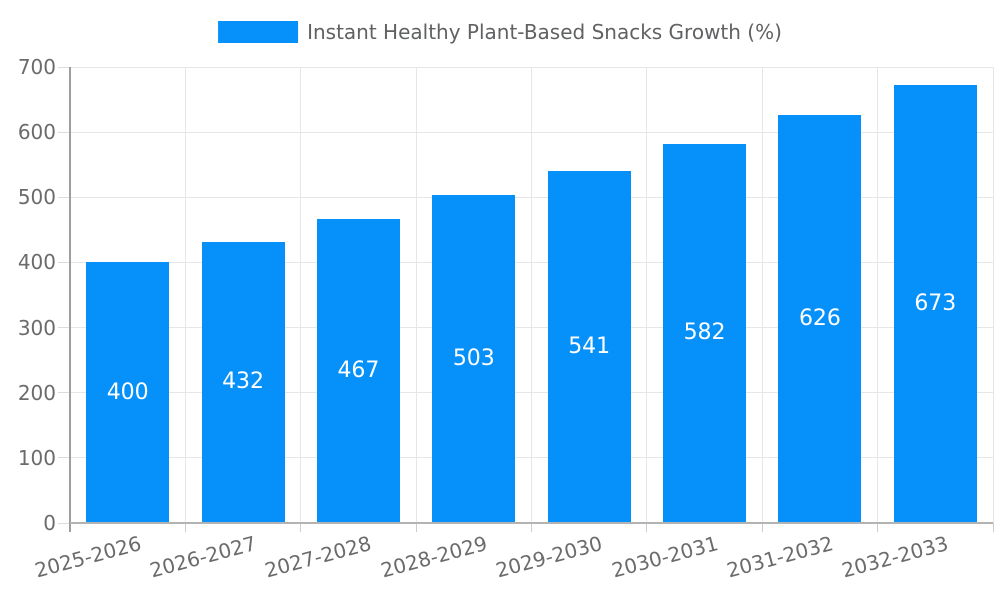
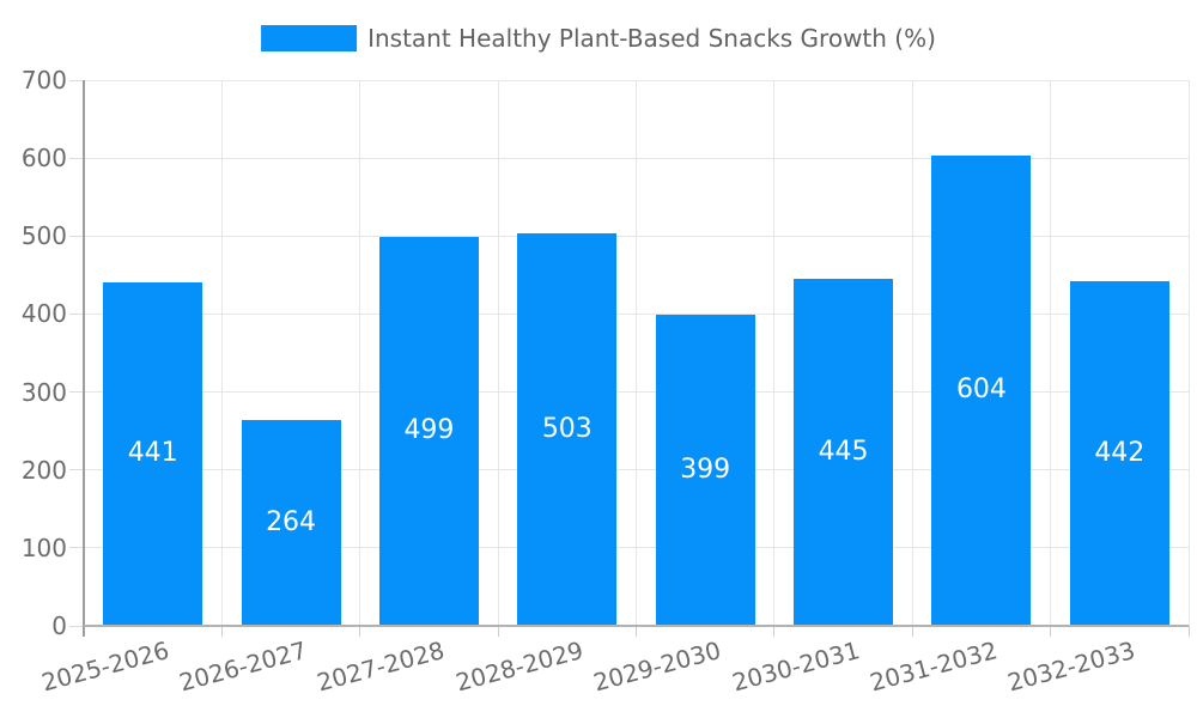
2025-2026: 400 -> 441
2026-2027: 432 -> 264
2027-2028: 467 -> 499
2029-2030: 541 -> 399
2030-2031: 582 -> 445
2031-2032: 626 -> 604
2032-2033: 673 -> 442
